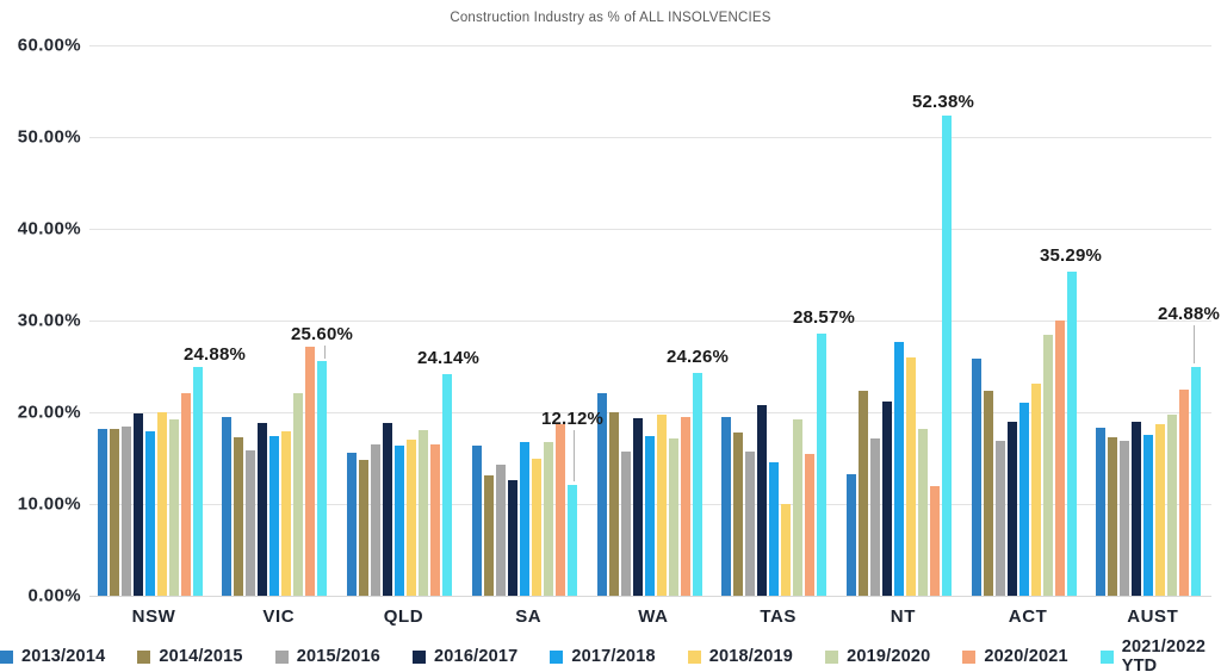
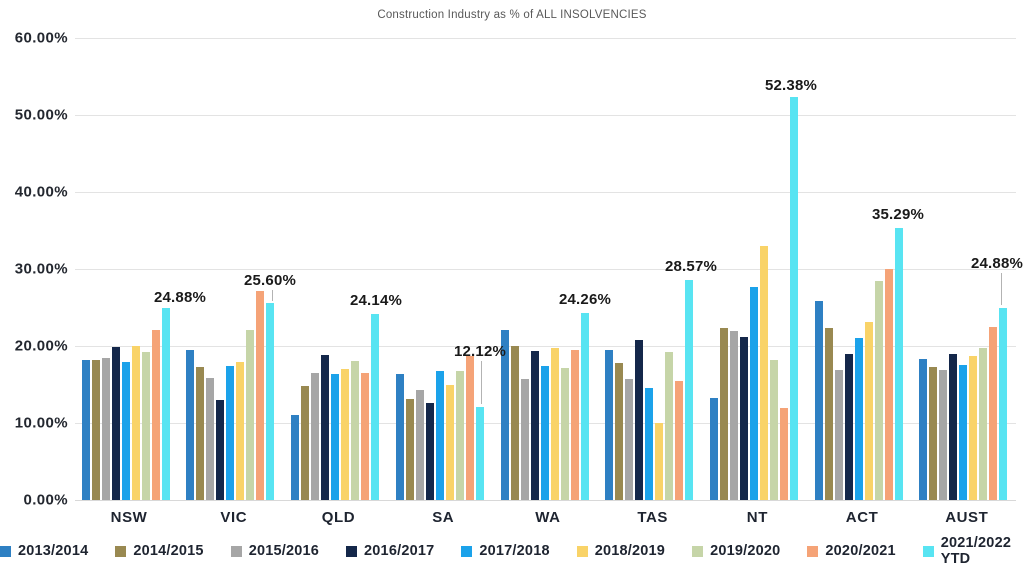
2016/2017/VIC: 19% -> 13%
2013/2014/QLD: 16% -> 11%
2015/2016/NT: 17% -> 22%
2018/2019/NT: 26% -> 33%
